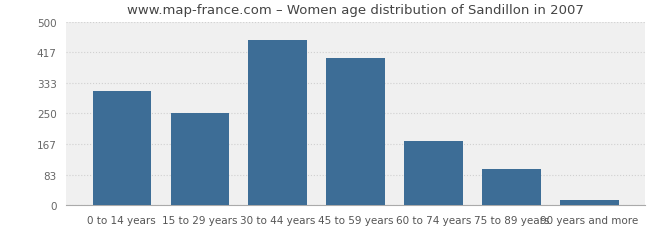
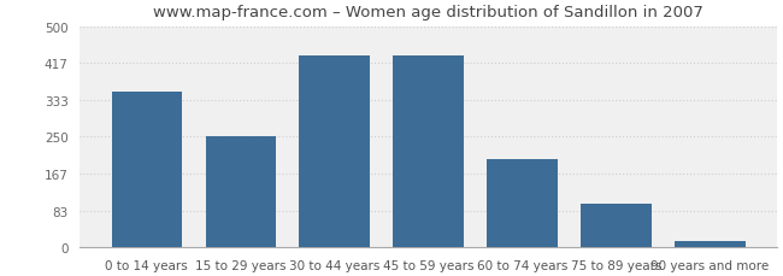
0 to 14 years: 310 -> 352
30 to 44 years: 450 -> 432
45 to 59 years: 400 -> 432
60 to 74 years: 175 -> 200
